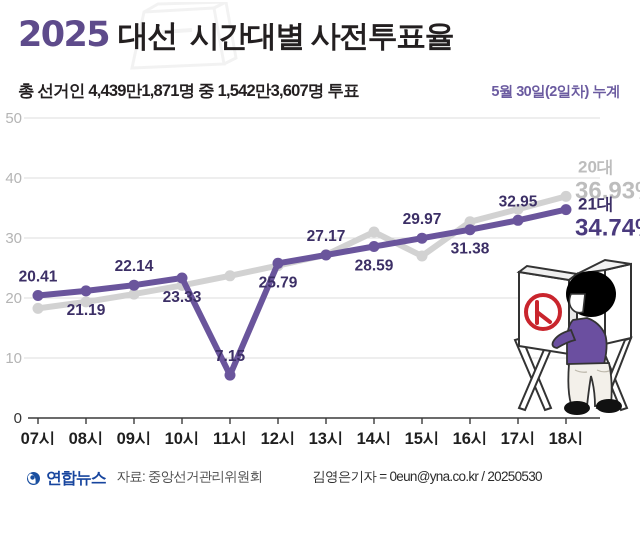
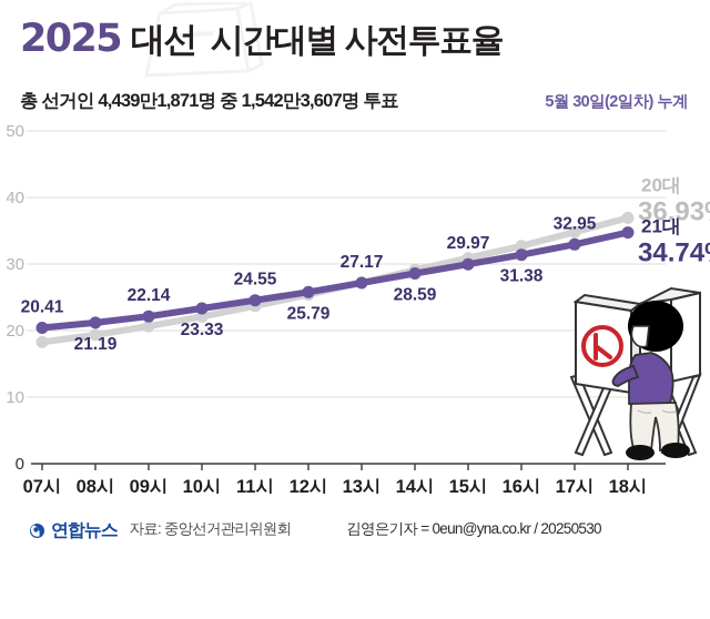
21대/11시: 7.15 -> 24.55
20대/14시: 31 -> 29
20대/15시: 27 -> 31
